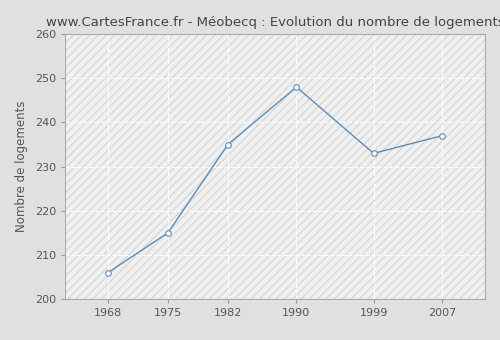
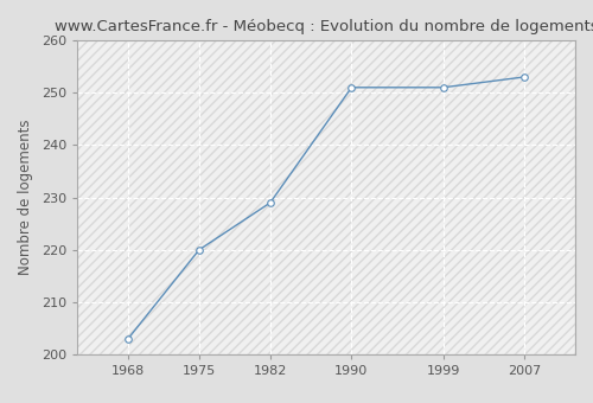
1968: 206 -> 203
1975: 215 -> 220
1982: 235 -> 229
1990: 248 -> 251
1999: 233 -> 251
2007: 237 -> 253
